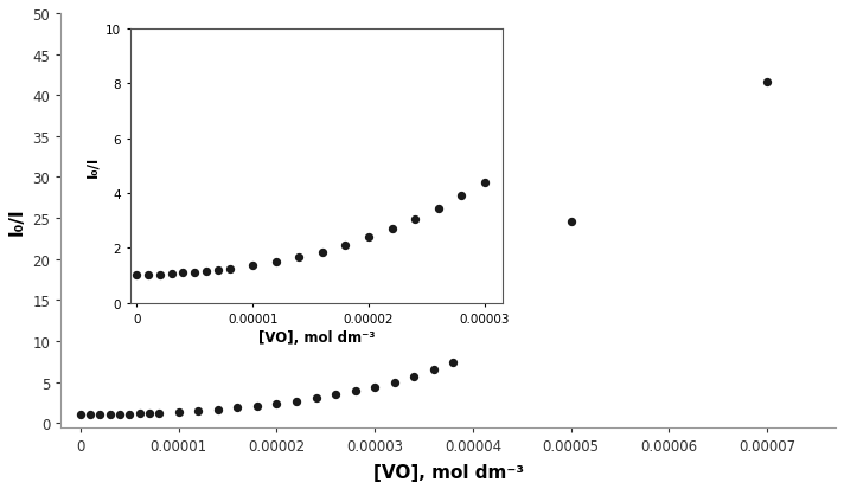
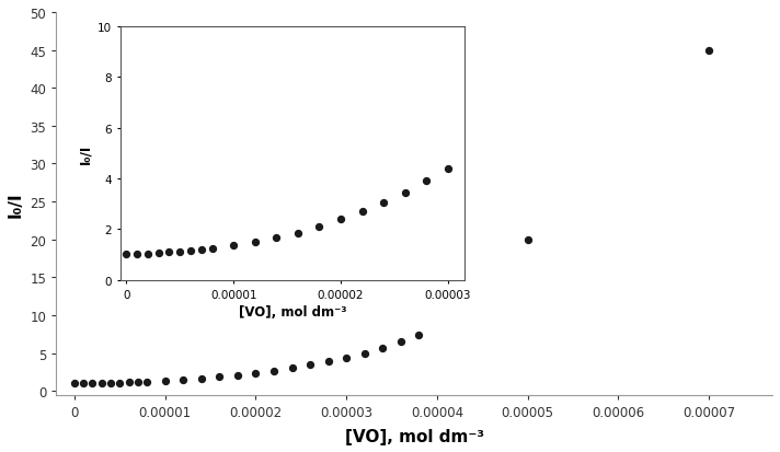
0.00005: 24.6 -> 20.0
0.00007: 41.6 -> 45.0
